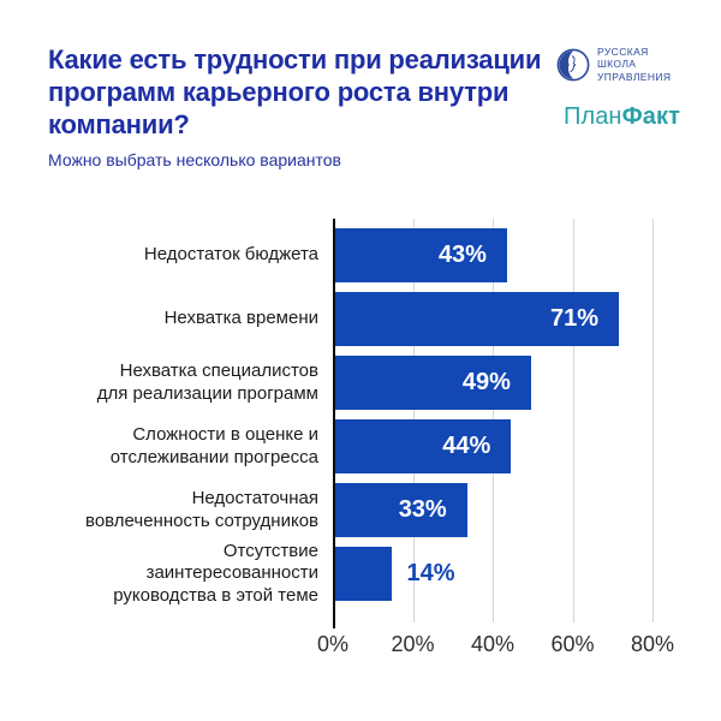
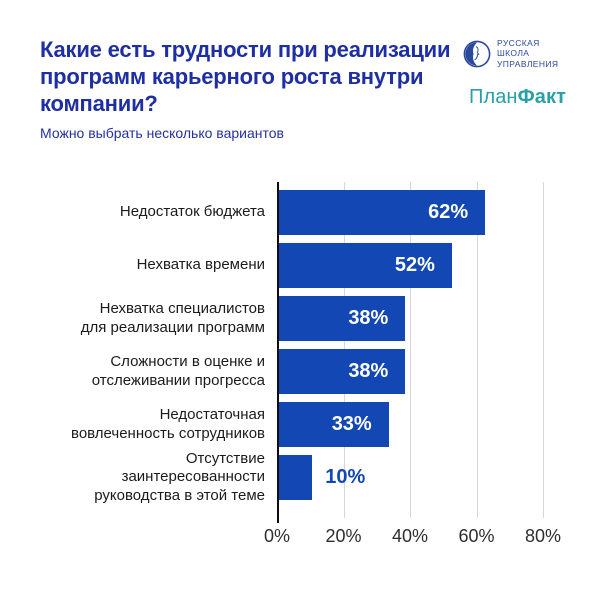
Недостаток бюджета: 43% -> 62%
Нехватка времени: 71% -> 52%
Нехватка специалистов для реализации программ: 49% -> 38%
Сложности в оценке и отслеживании прогресса: 44% -> 38%
Отсутствие заинтересованности руководства в этой теме: 14% -> 10%
